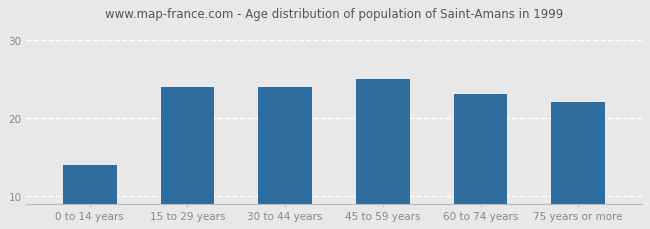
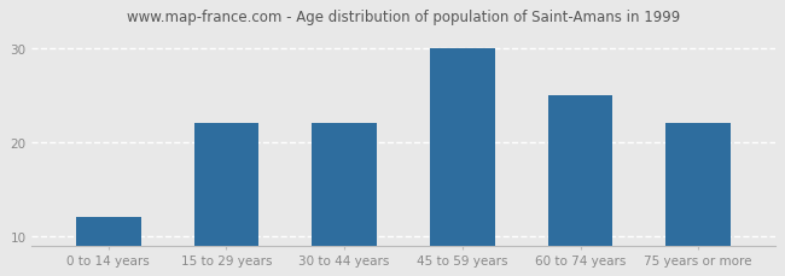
0 to 14 years: 14 -> 12
15 to 29 years: 24 -> 22
30 to 44 years: 24 -> 22
45 to 59 years: 25 -> 30
60 to 74 years: 23 -> 25
